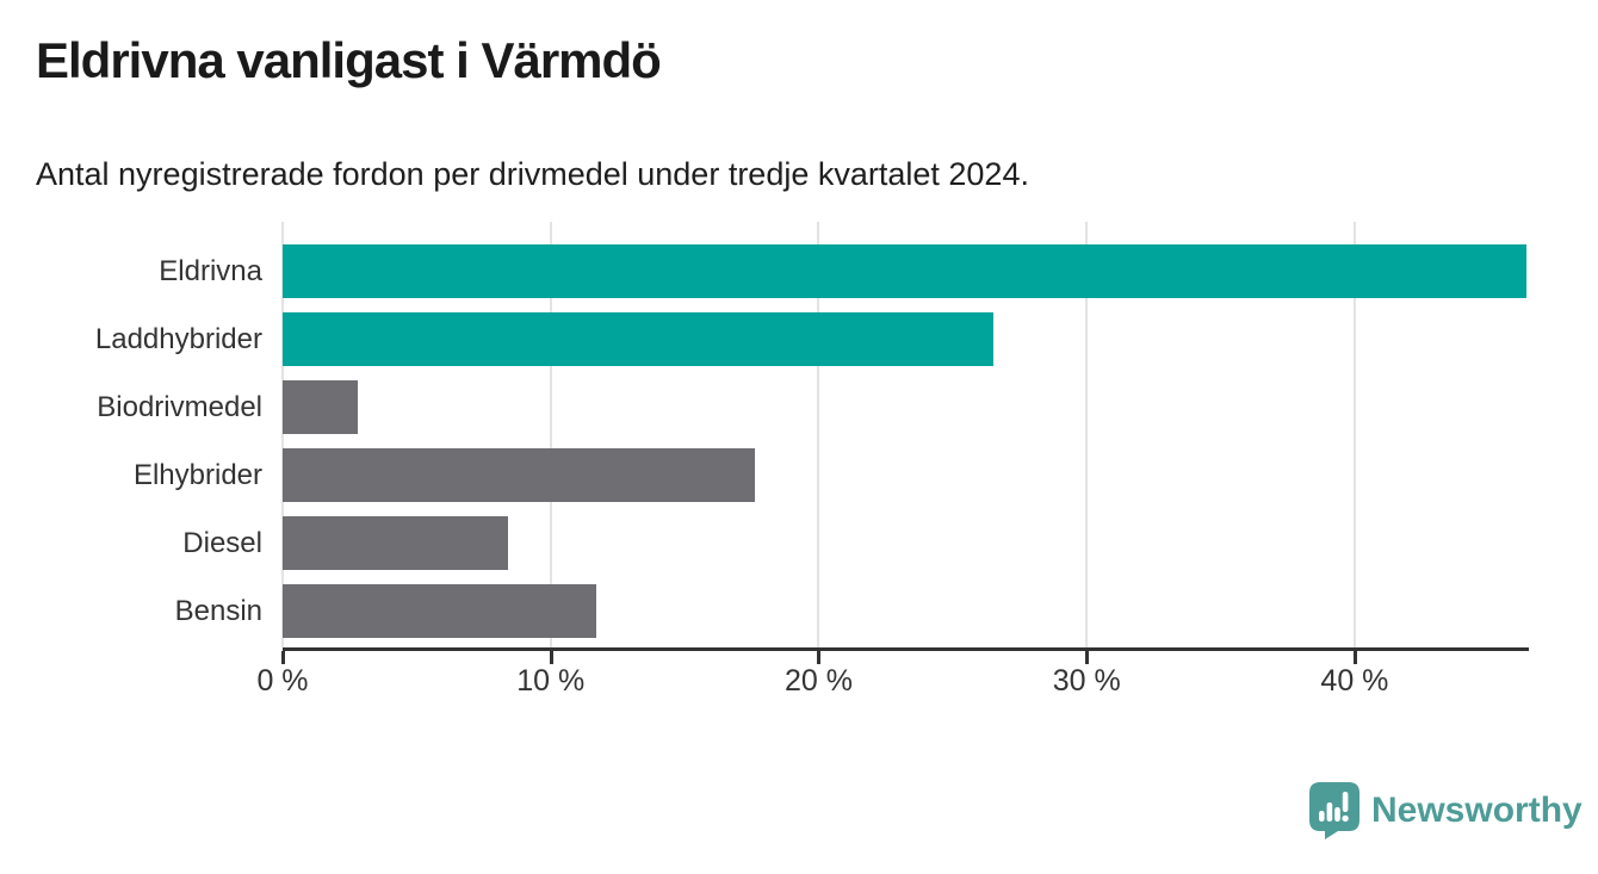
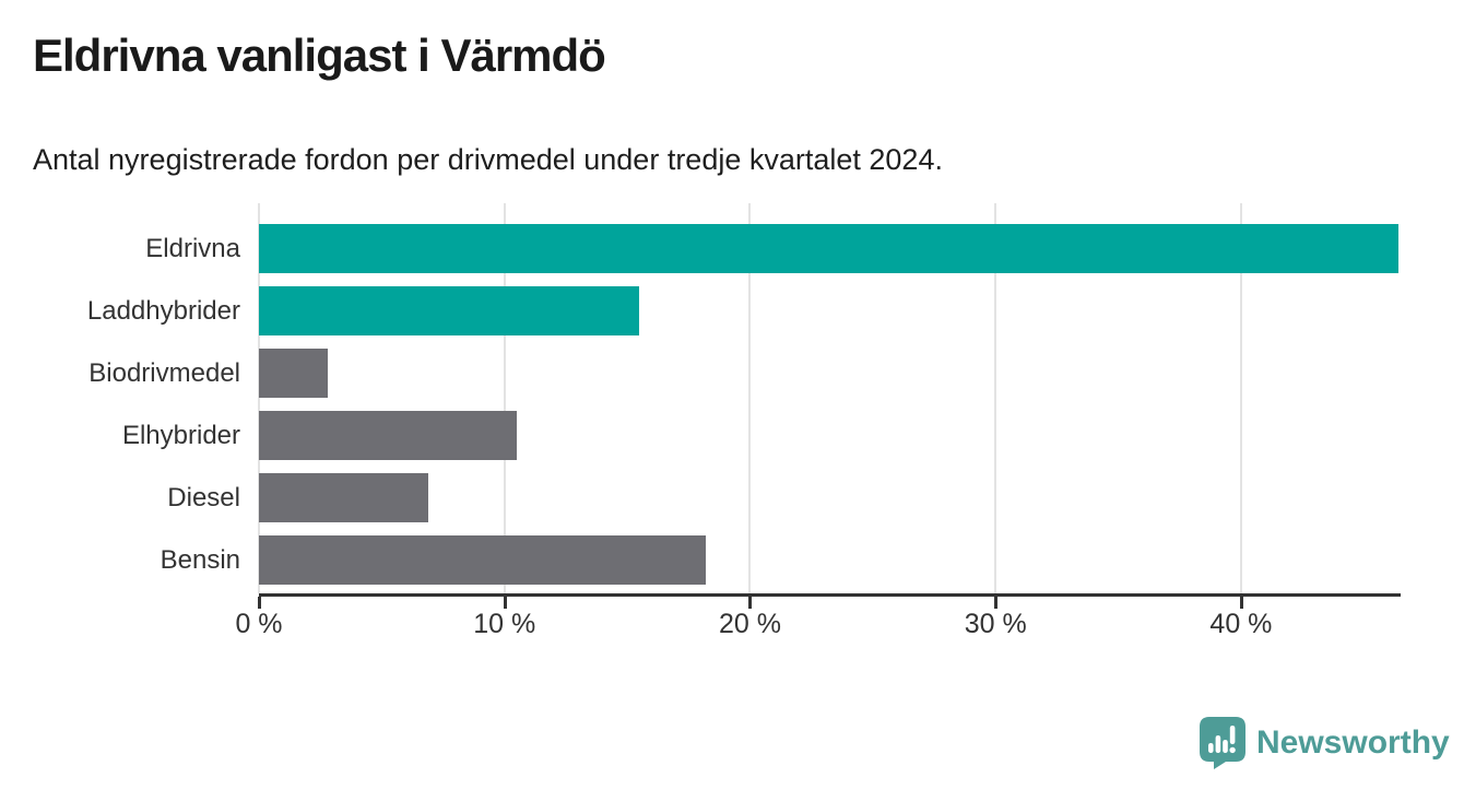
Laddhybrider: 26.5% -> 15.5%
Elhybrider: 17.6% -> 10.5%
Diesel: 8.4% -> 6.9%
Bensin: 11.7% -> 18.2%
